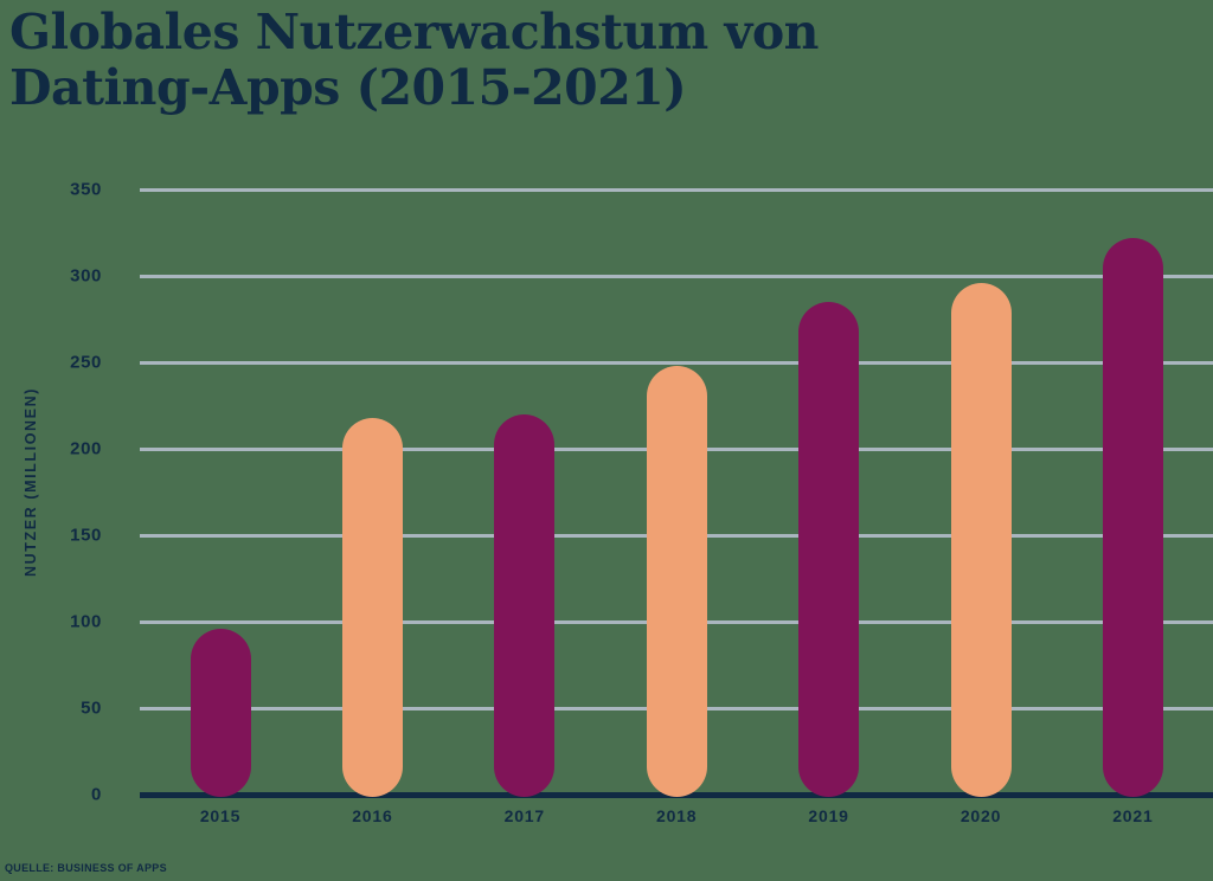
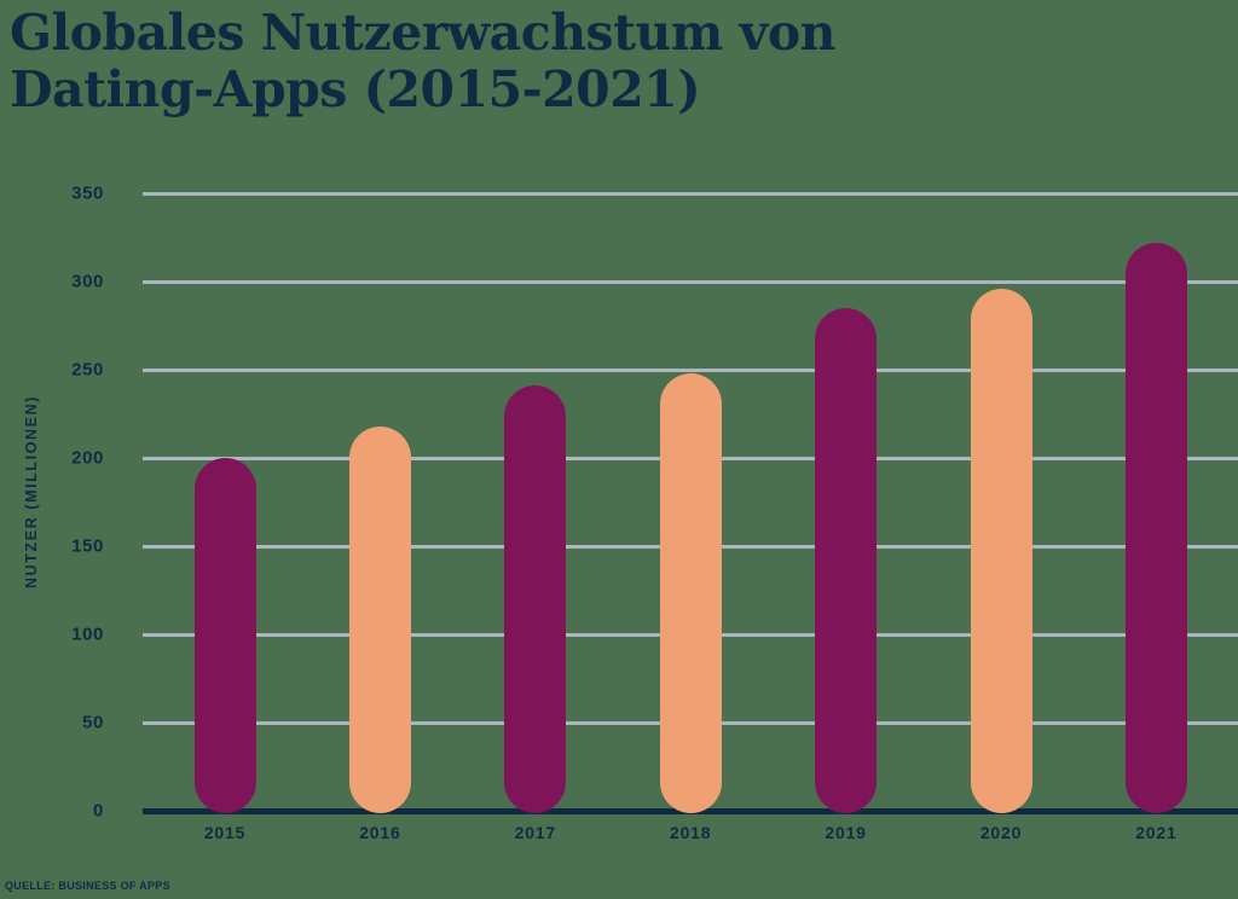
2015: 96 -> 200
2017: 220 -> 241
